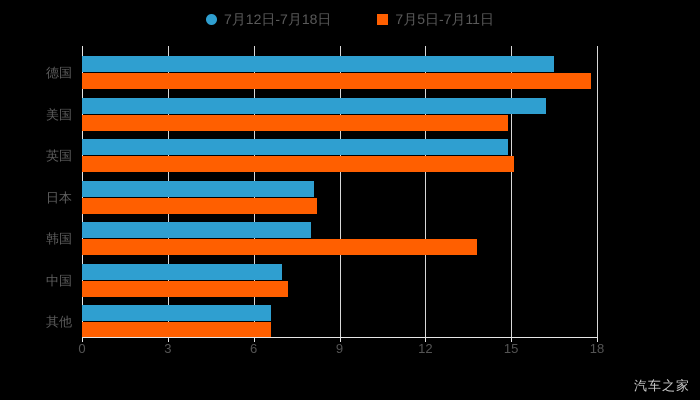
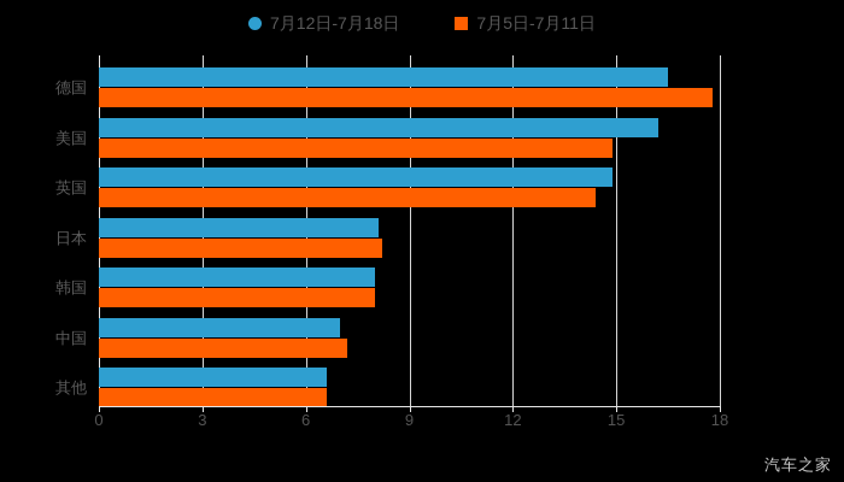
7月5日-7月11日/英国: 15.1 -> 14.4
7月5日-7月11日/韩国: 13.8 -> 8.0
